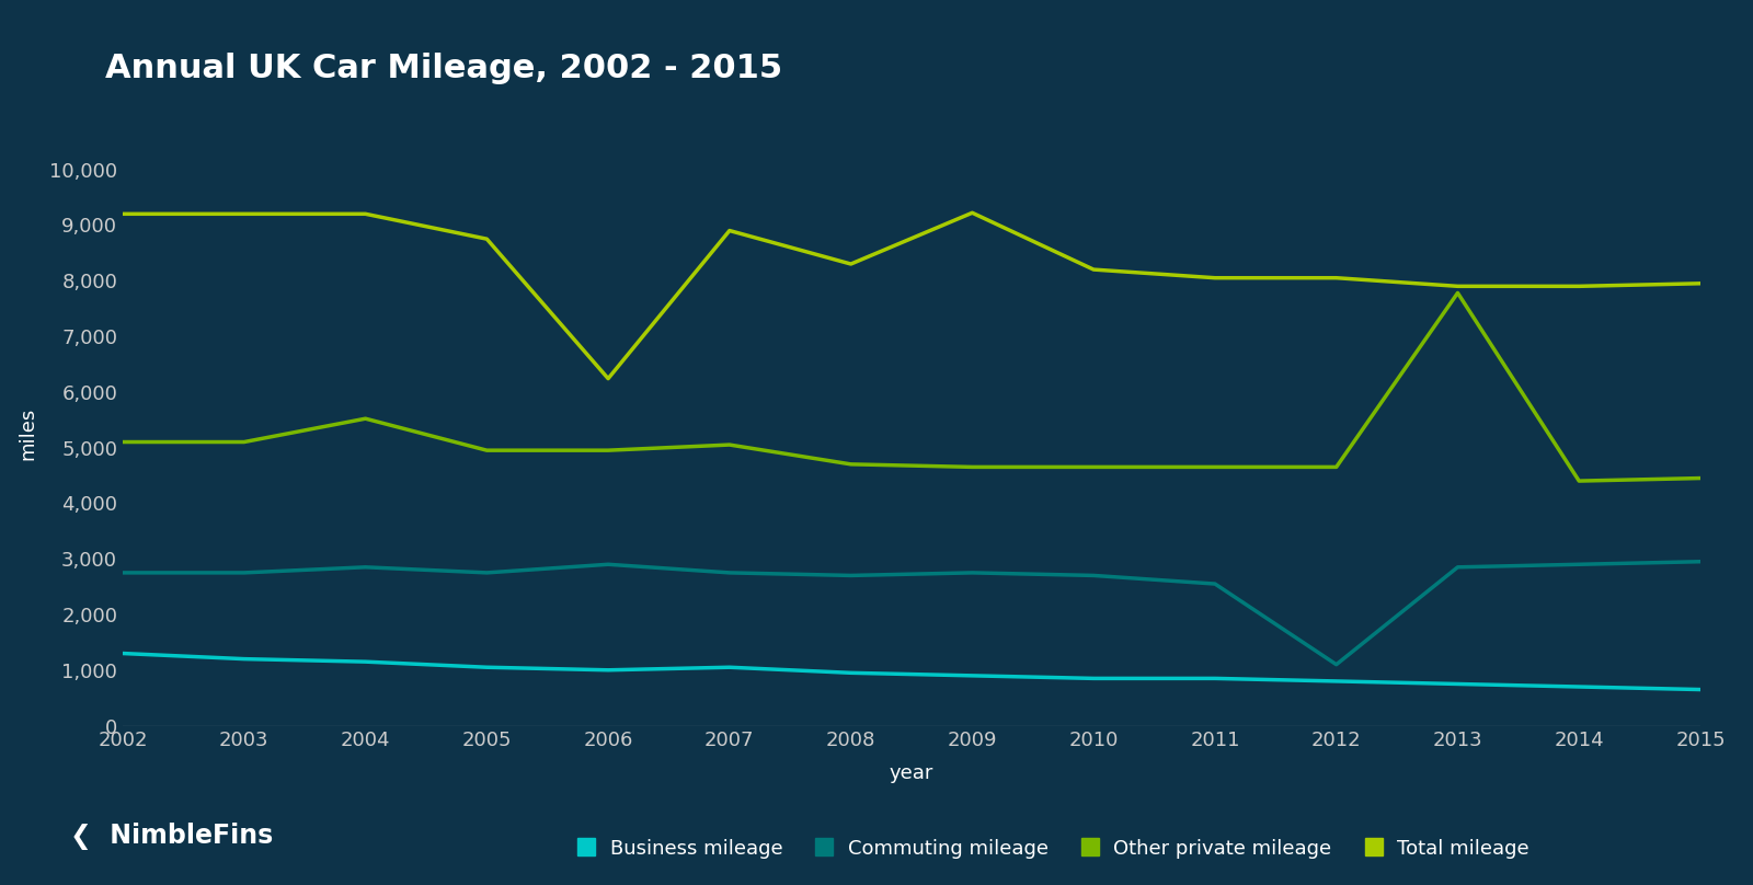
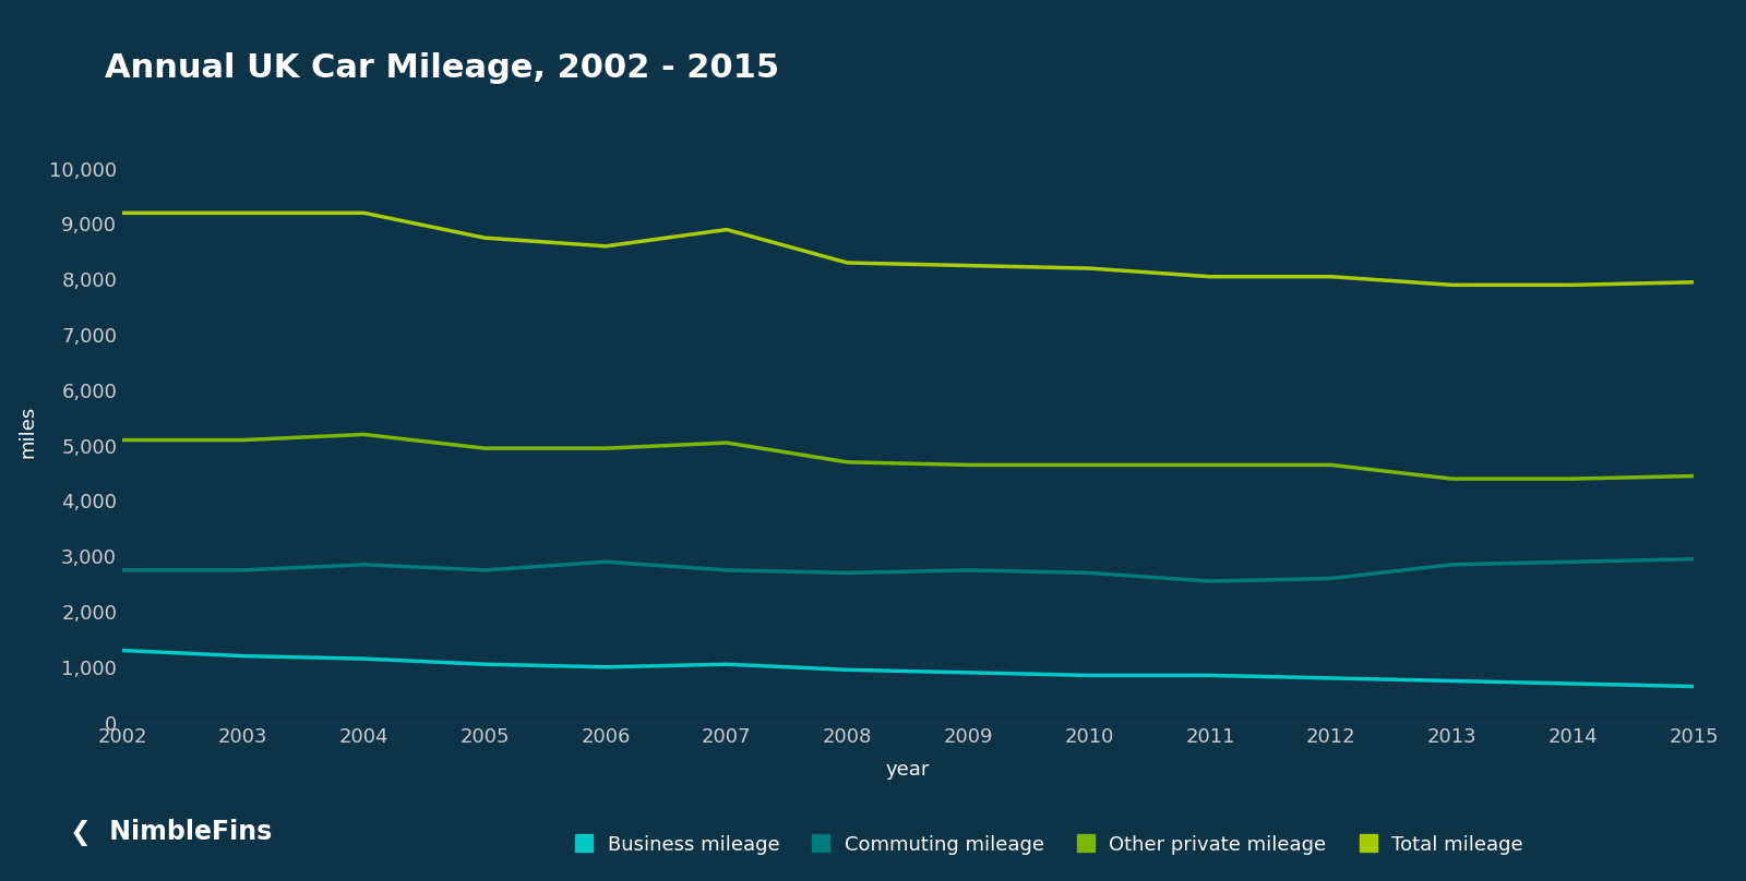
Other private mileage/2004: 5,520 -> 5,200
Total mileage/2006: 6,240 -> 8,600
Total mileage/2009: 9,220 -> 8,250
Commuting mileage/2012: 1,100 -> 2,600
Other private mileage/2013: 7,780 -> 4,400
